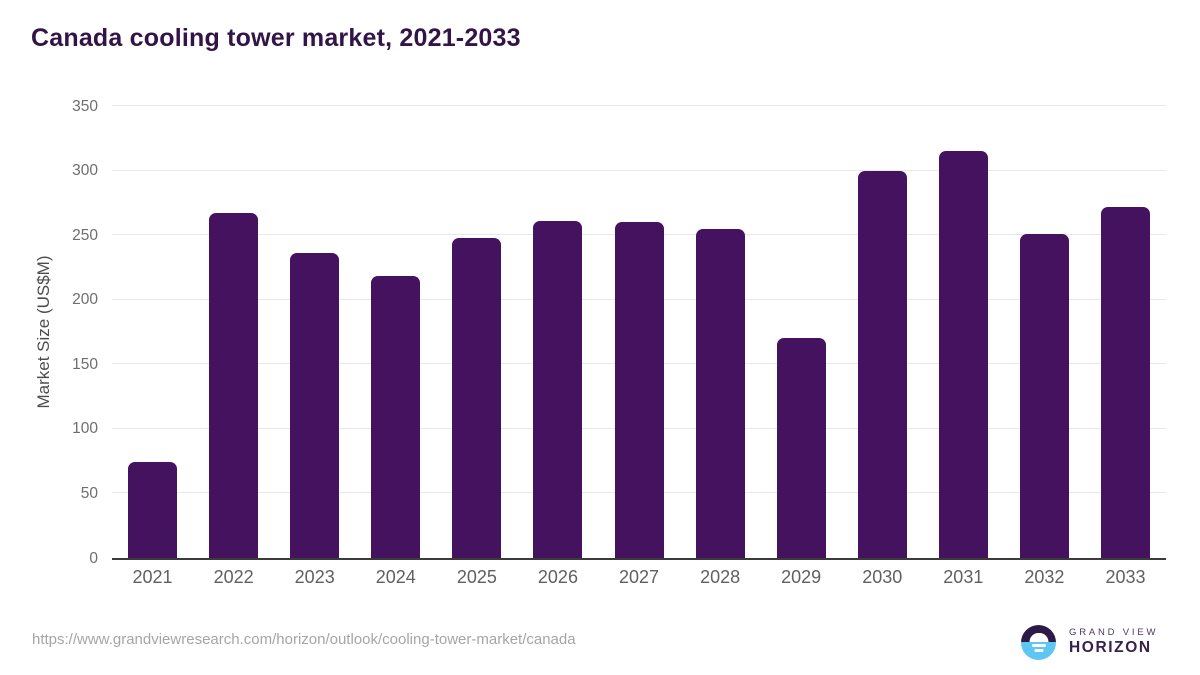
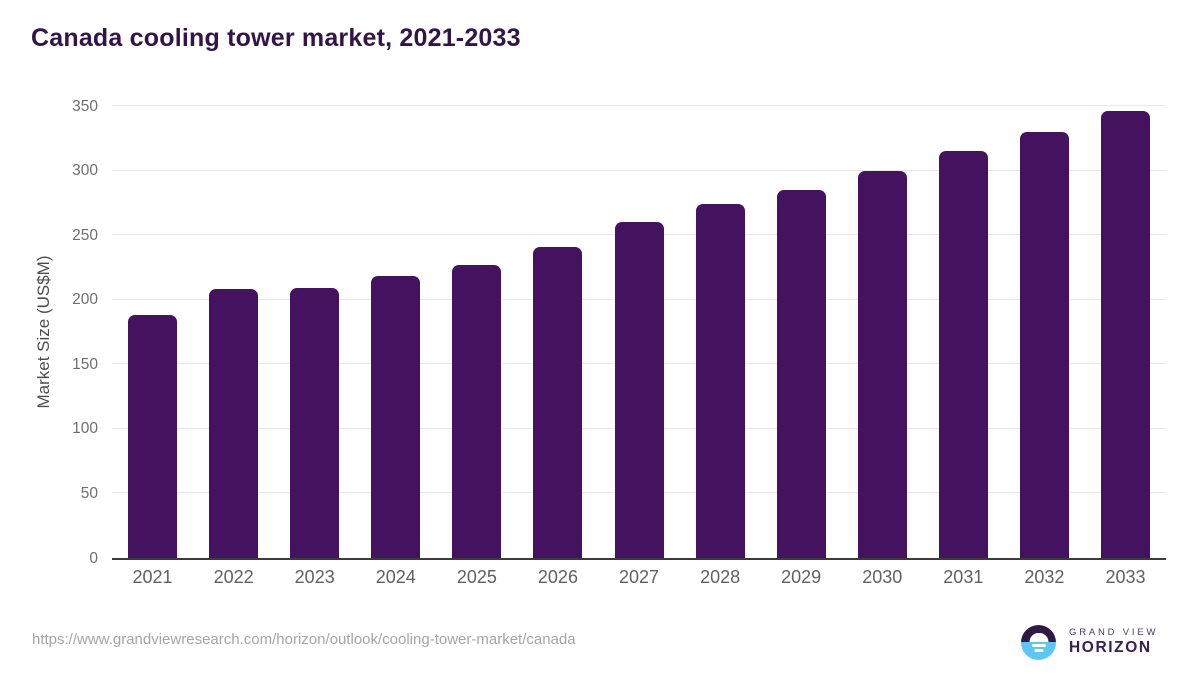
2021: 74 -> 188
2022: 267 -> 208
2023: 236 -> 209
2025: 248 -> 227
2026: 261 -> 241
2028: 255 -> 274
2029: 170 -> 285
2032: 251 -> 330
2033: 272 -> 346
